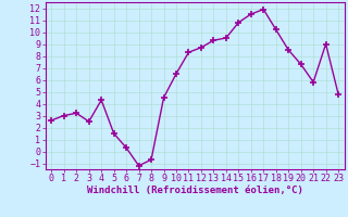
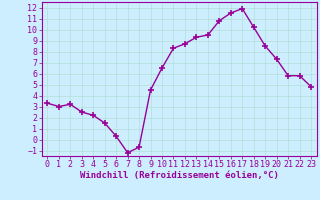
0: 2.6 -> 3.3
4: 4.3 -> 2.2
22: 9.0 -> 5.8
